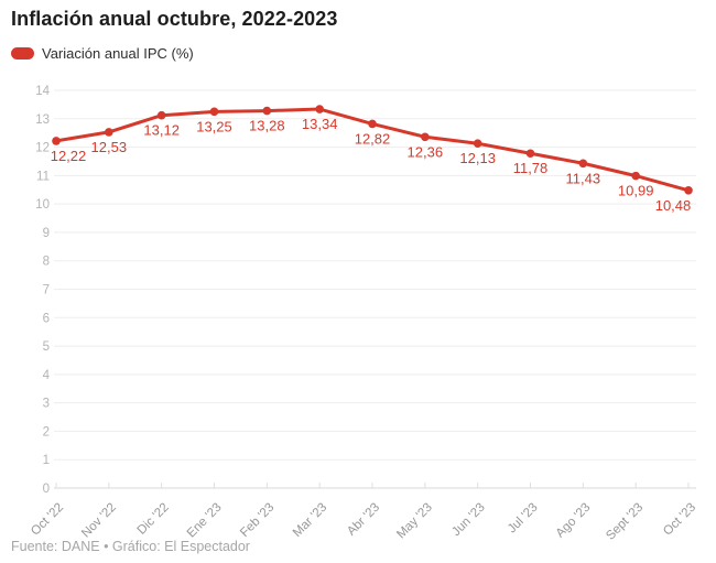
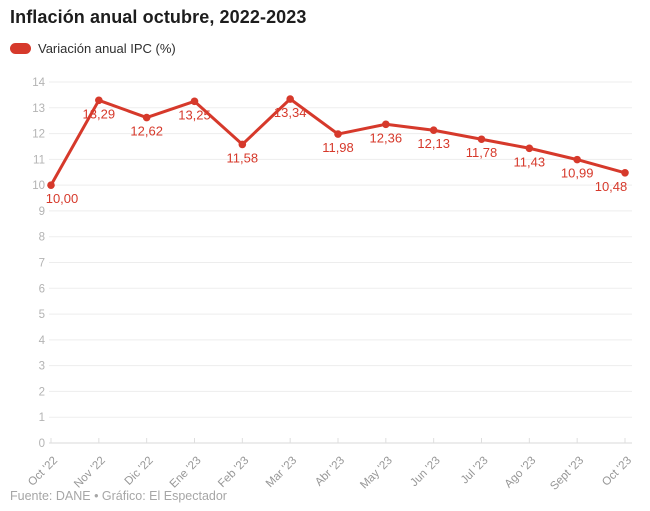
Oct '22: 12,22 -> 10,00
Nov '22: 12,53 -> 13,29
Dic '22: 13,12 -> 12,62
Feb '23: 13,28 -> 11,58
Abr '23: 12,82 -> 11,98
